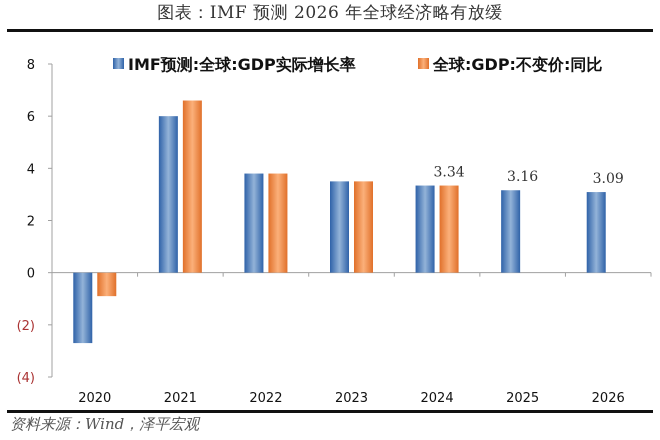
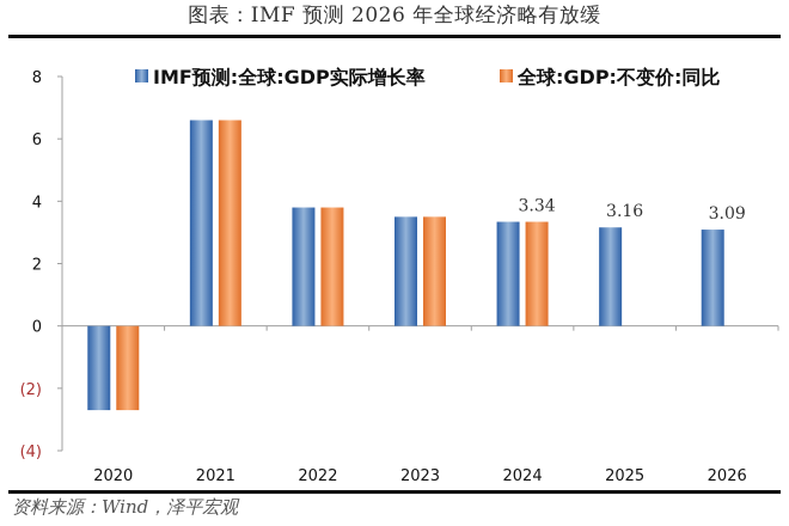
全球:GDP:不变价:同比/2020: -0.9 -> -2.7
IMF预测:全球:GDP实际增长率/2021: 6.0 -> 6.6
